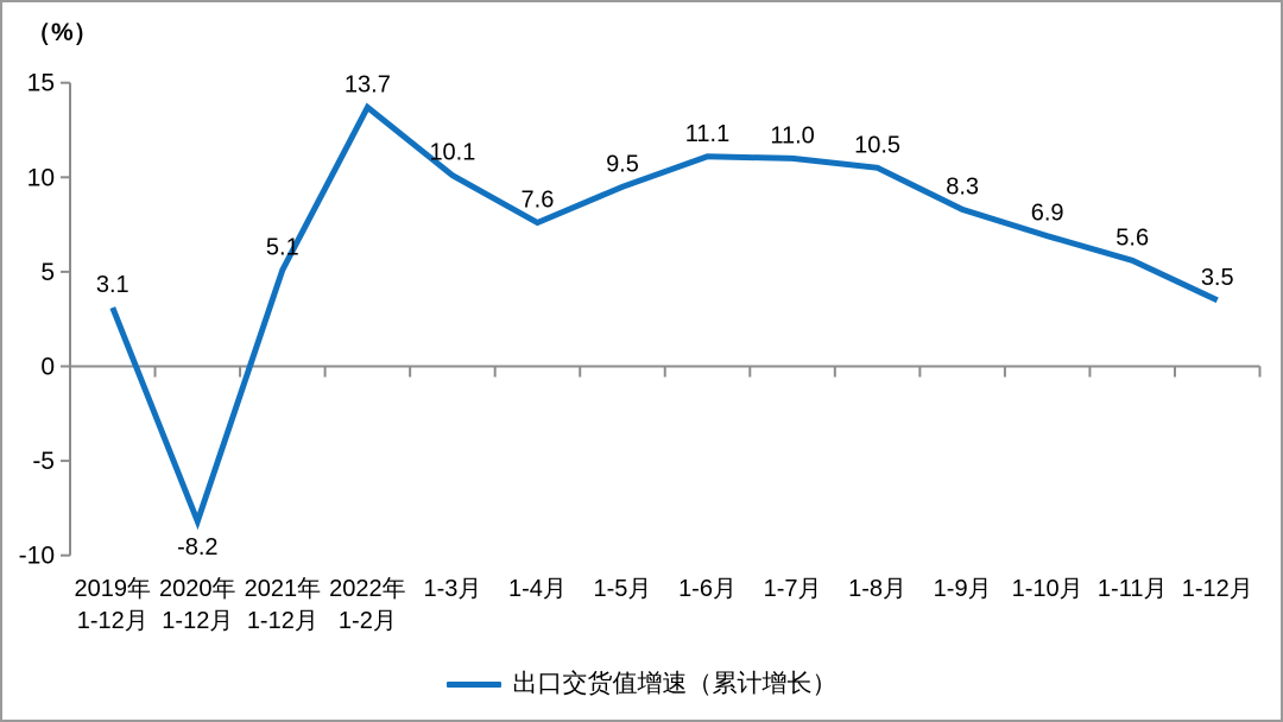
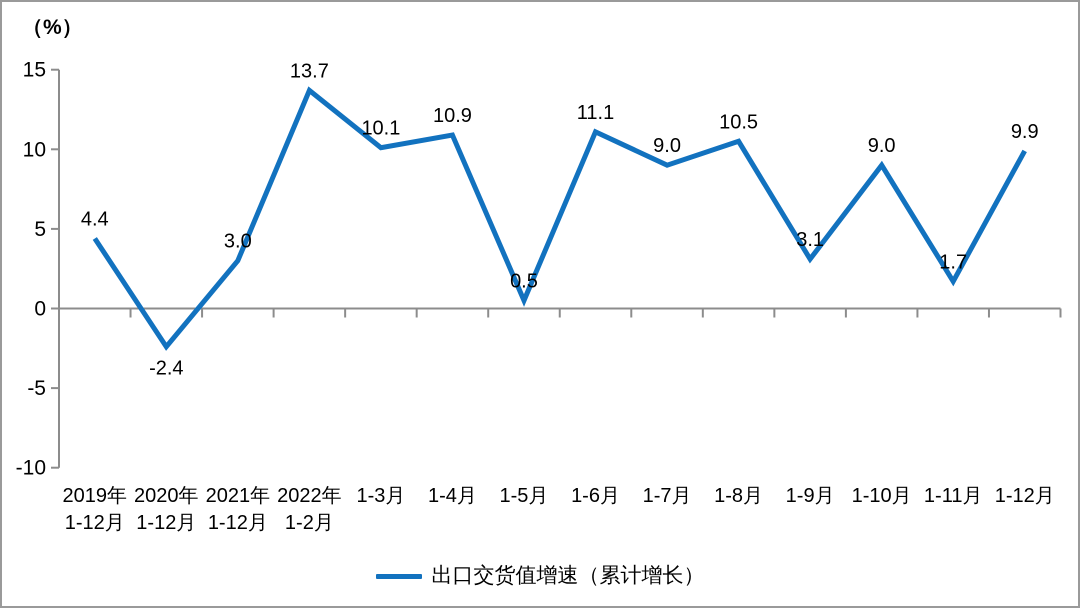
2019年 1-12月: 3.1 -> 4.4
2020年 1-12月: -8.2 -> -2.4
2021年 1-12月: 5.1 -> 3.0
1-4月: 7.6 -> 10.9
1-5月: 9.5 -> 0.5
1-7月: 11.0 -> 9.0
1-9月: 8.3 -> 3.1
1-10月: 6.9 -> 9.0
1-11月: 5.6 -> 1.7
1-12月: 3.5 -> 9.9
